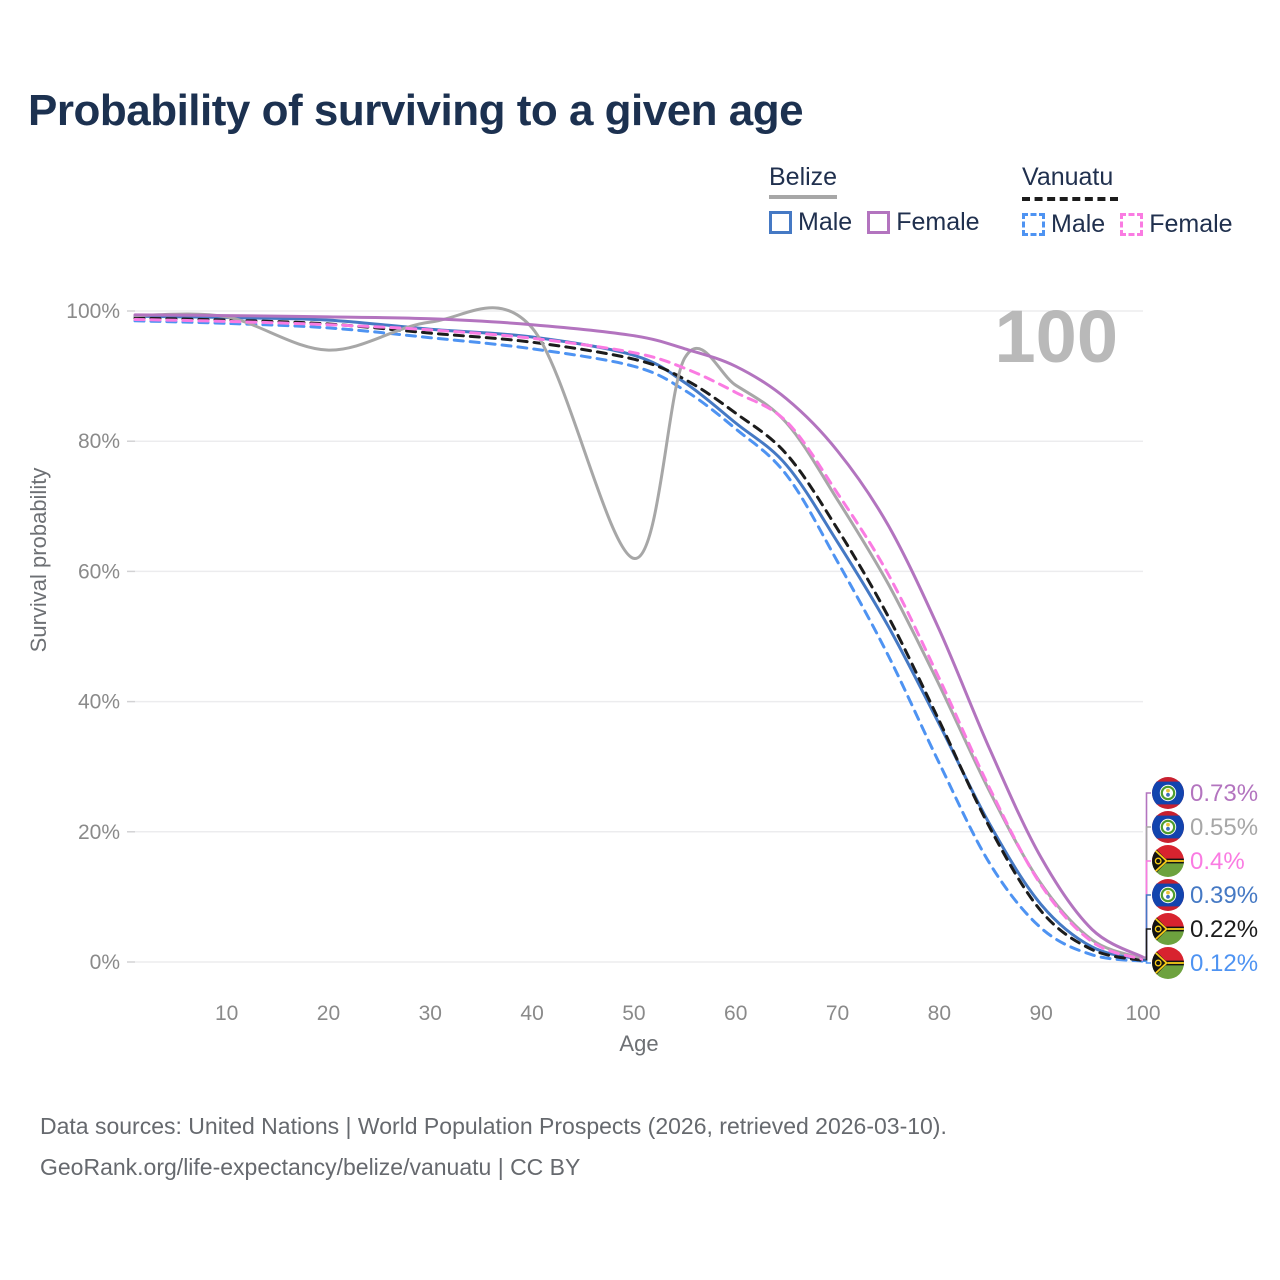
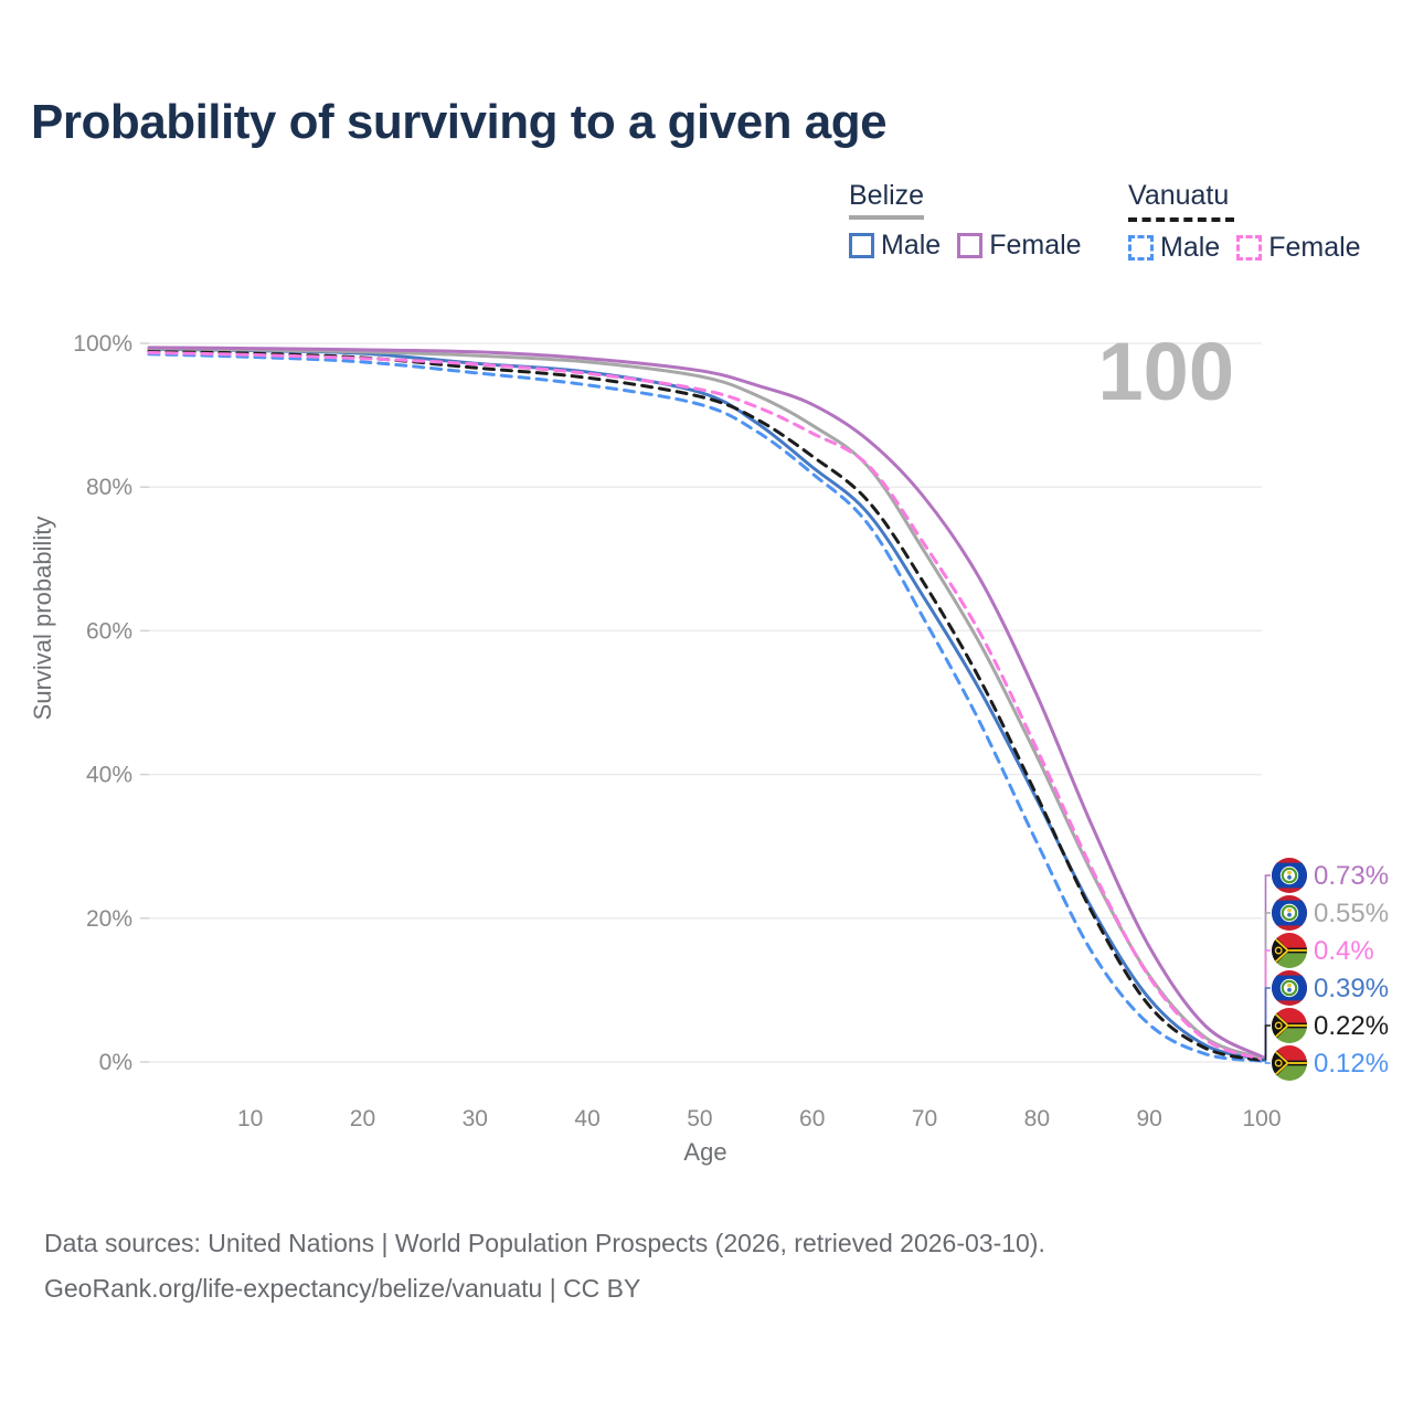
Belize/20: 94% -> 99%
Belize/50: 62% -> 95%
